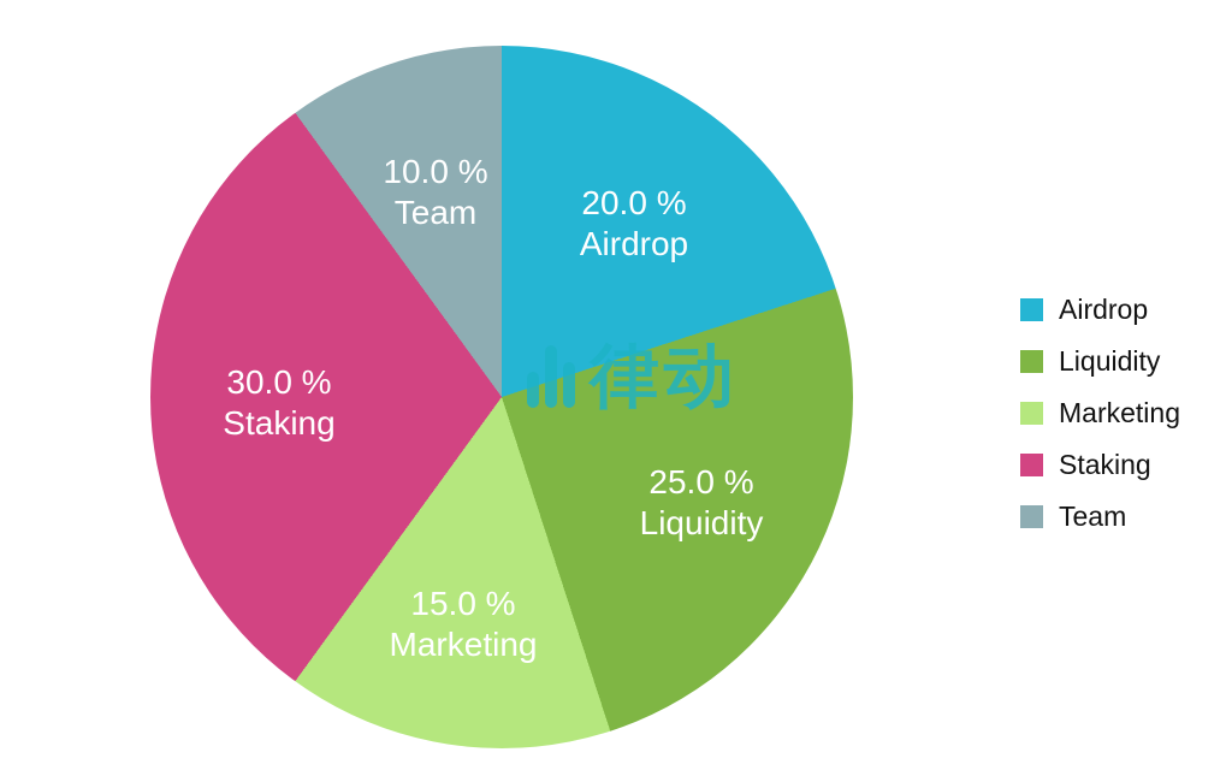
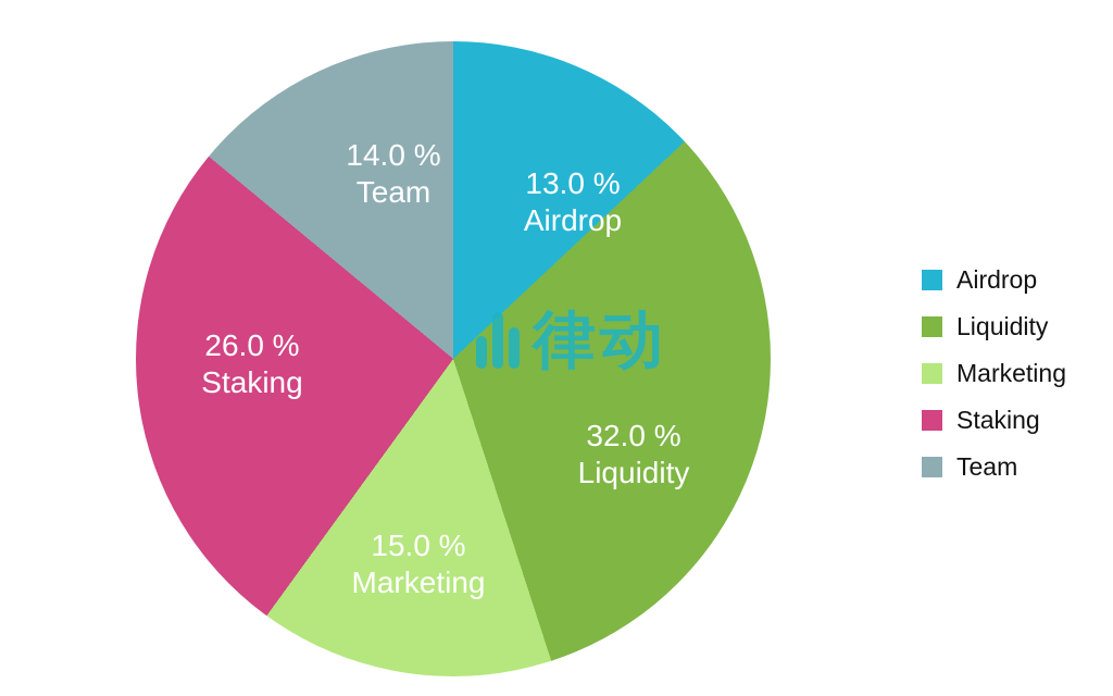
Airdrop: 20.0 -> 13.0
Liquidity: 25.0 -> 32.0
Staking: 30.0 -> 26.0
Team: 10.0 -> 14.0
